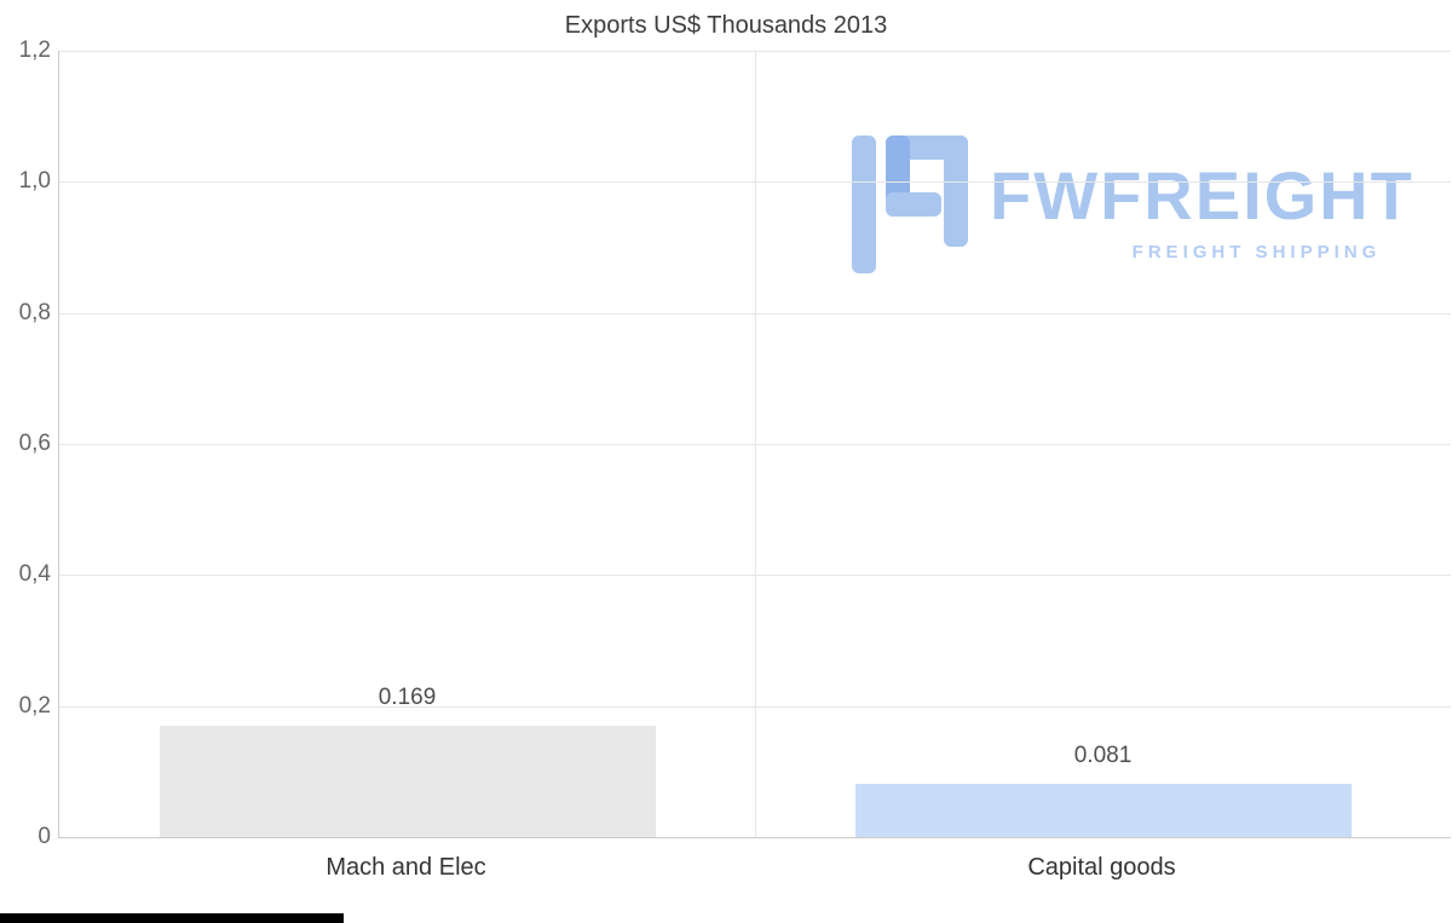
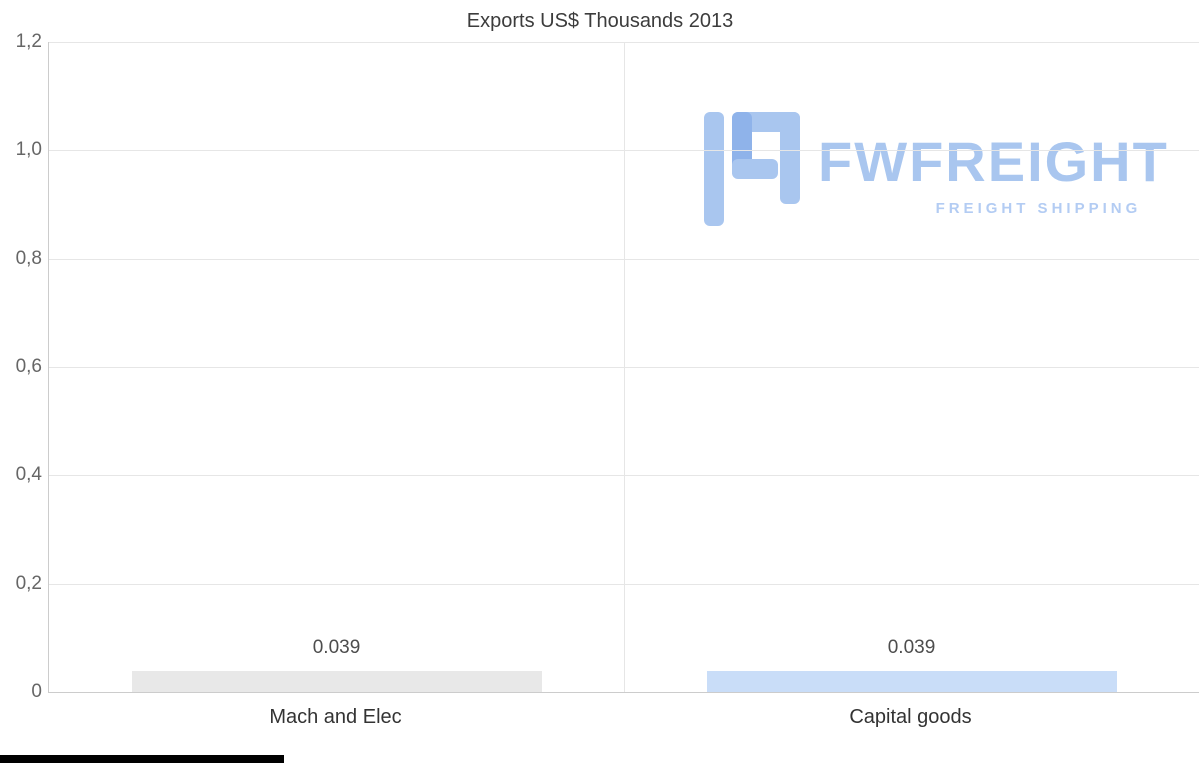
Mach and Elec: 0.169 -> 0.039
Capital goods: 0.081 -> 0.039
